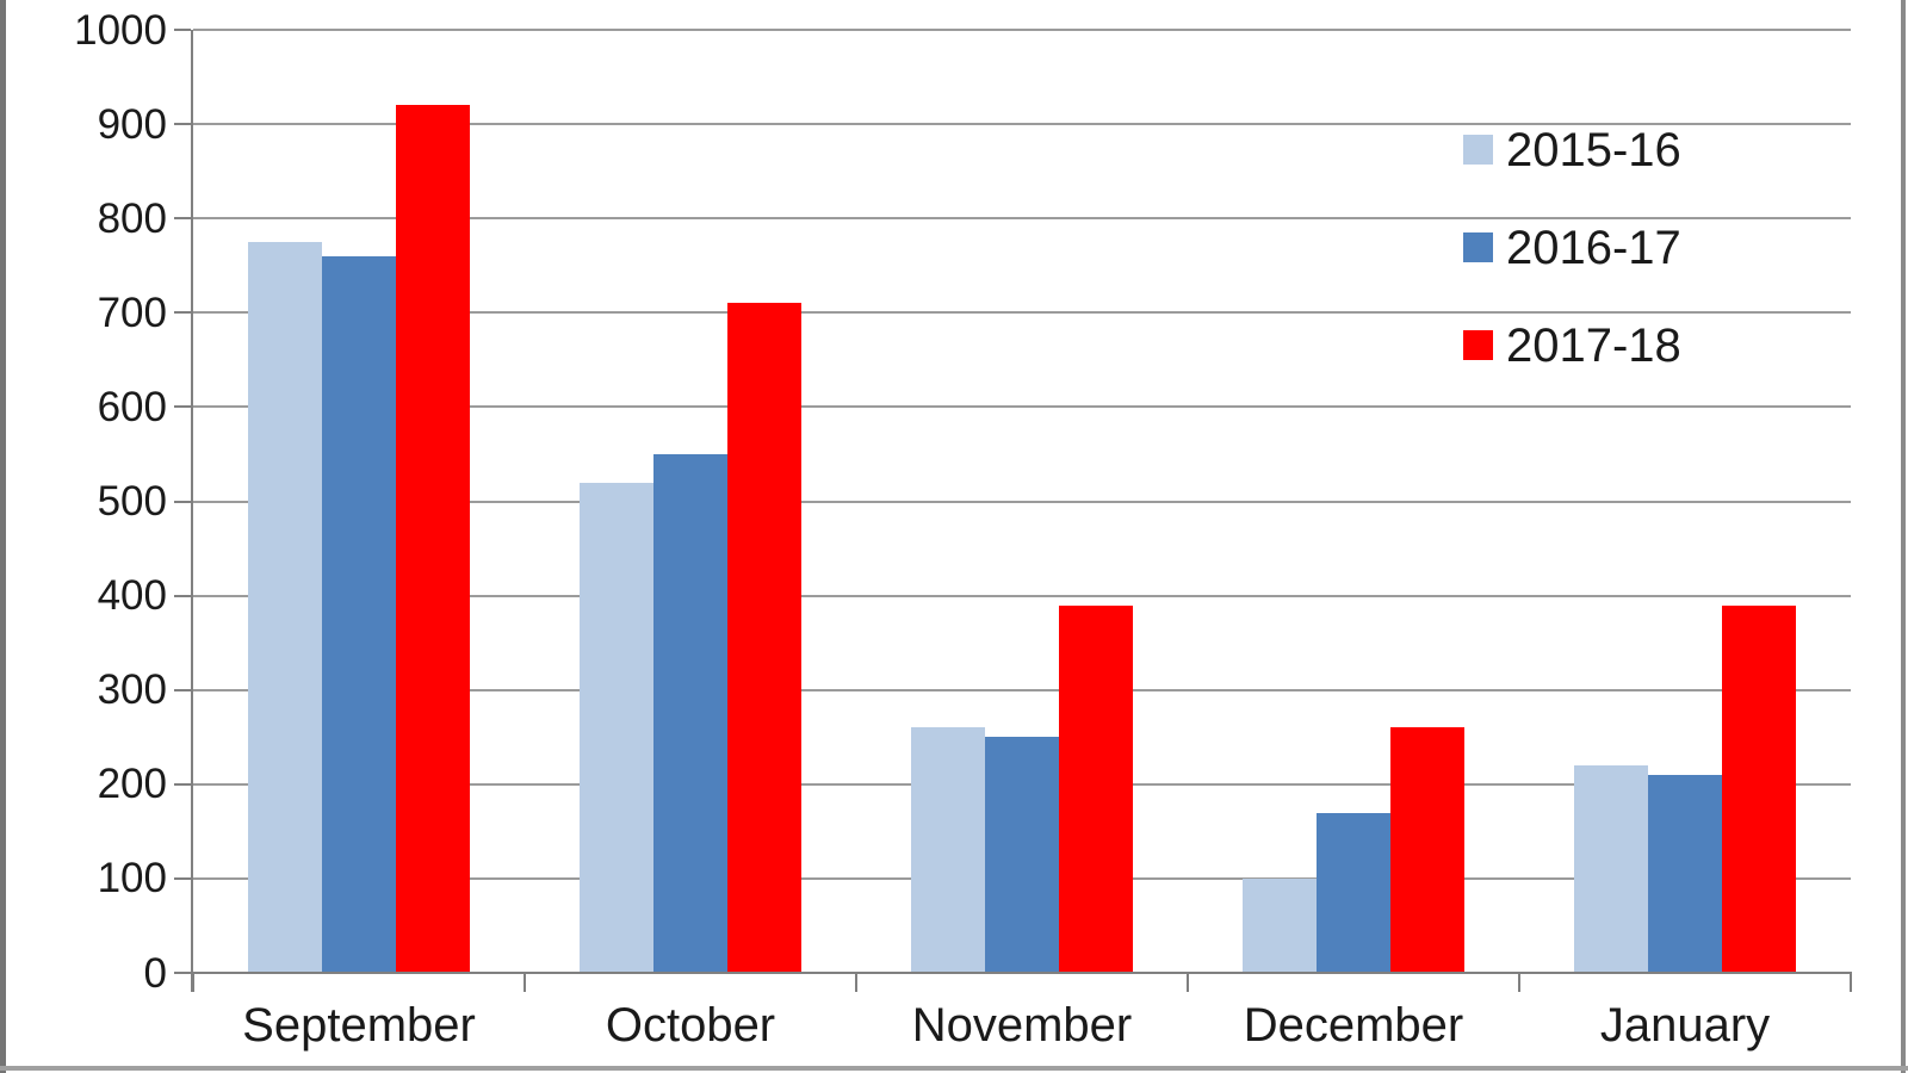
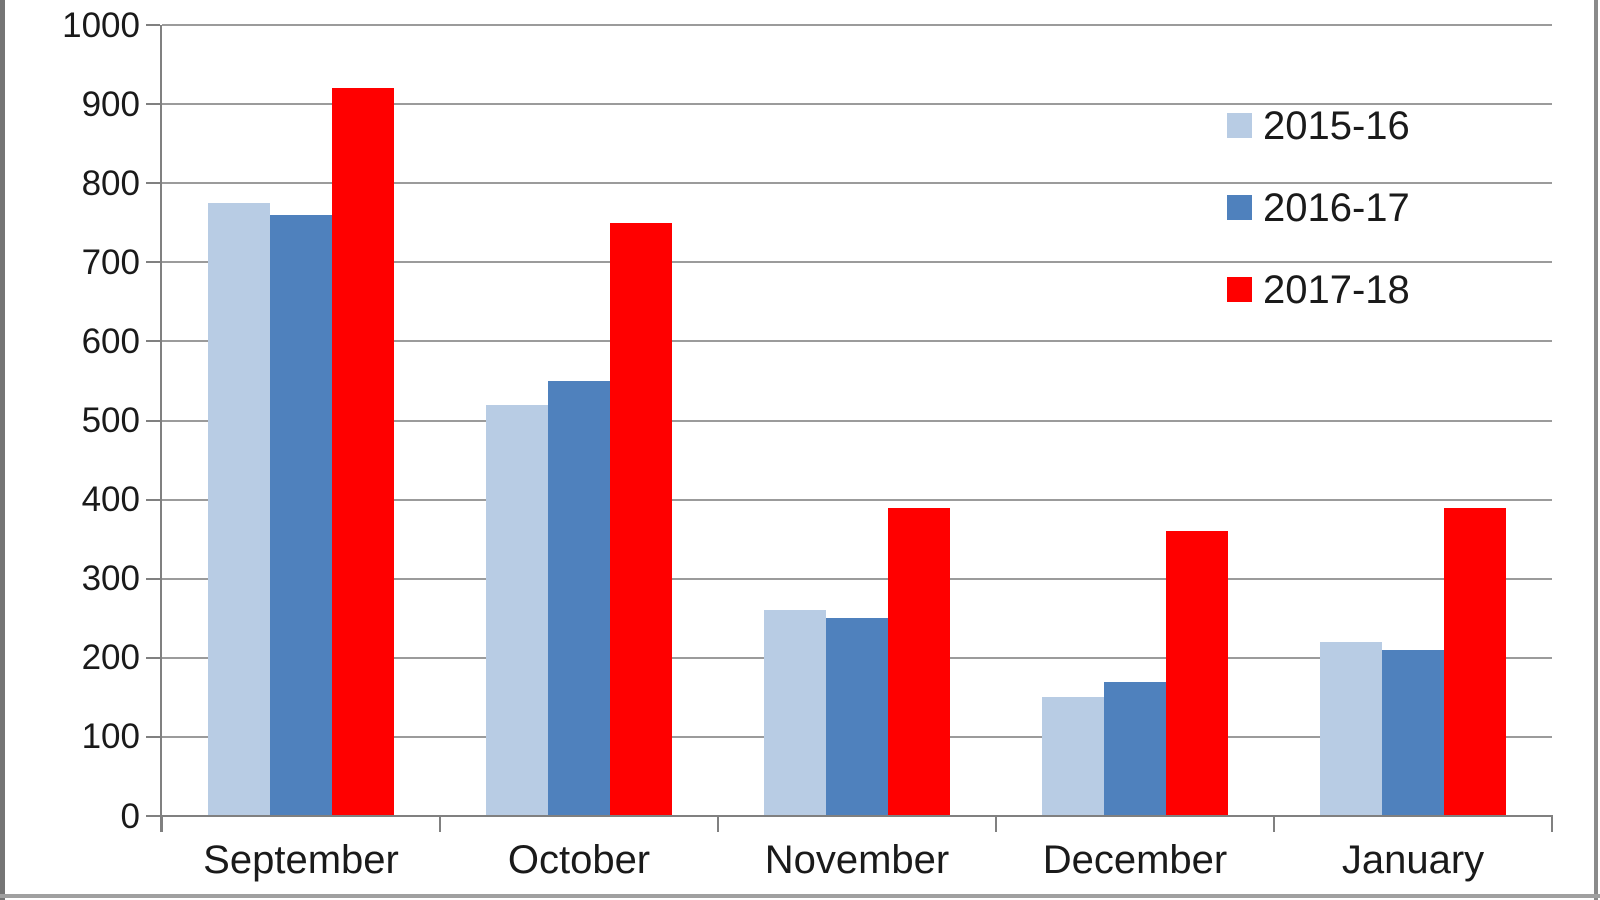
2017-18/October: 710 -> 750
2015-16/December: 100 -> 150
2017-18/December: 260 -> 360
